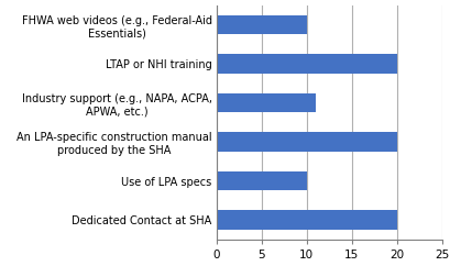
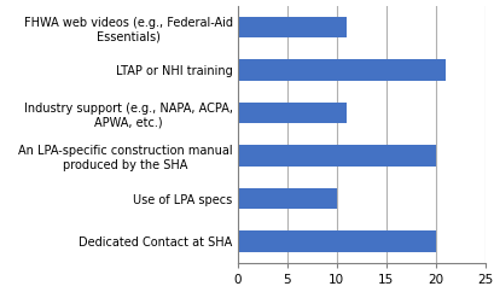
FHWA web videos (e.g., Federal-Aid Essentials): 10 -> 11
LTAP or NHI training: 20 -> 21
